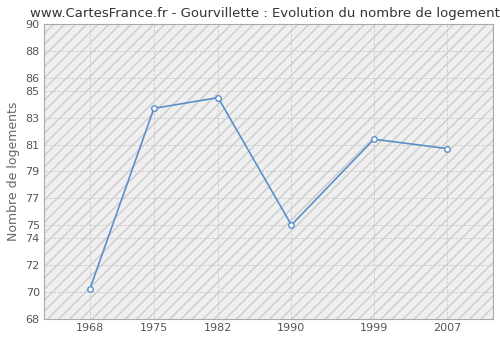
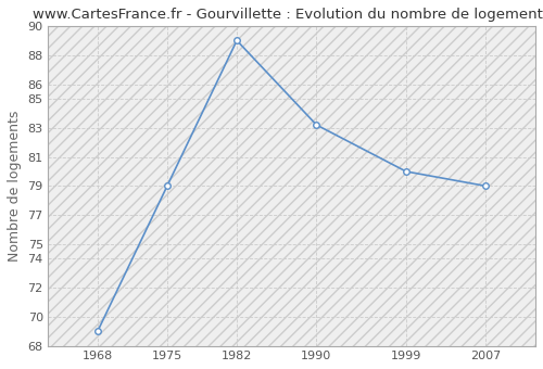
1968: 70.2 -> 69.0
1975: 83.7 -> 79.0
1982: 84.5 -> 89.0
1990: 75.0 -> 83.2
1999: 81.4 -> 80.0
2007: 80.7 -> 79.0
